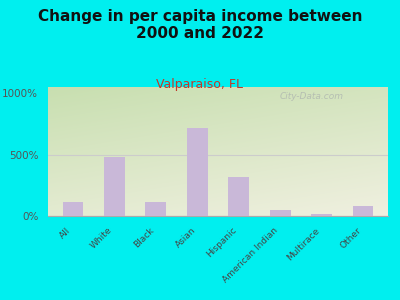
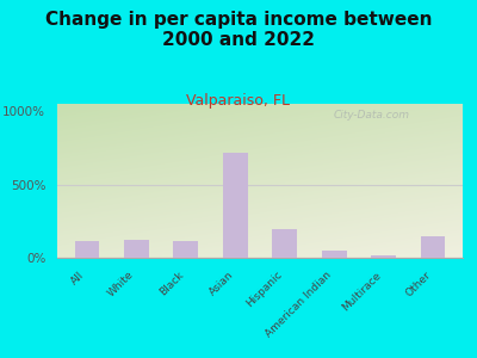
White: 480% -> 120%
Hispanic: 320% -> 200%
Other: 80% -> 140%
